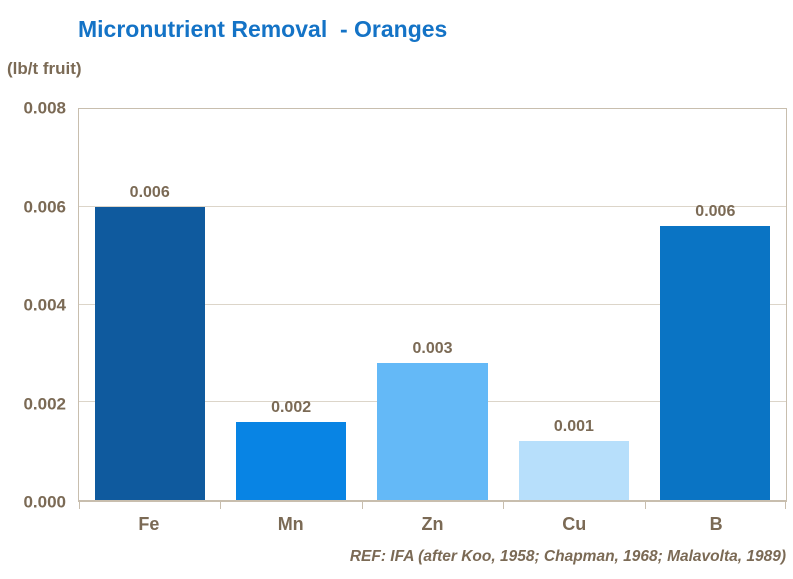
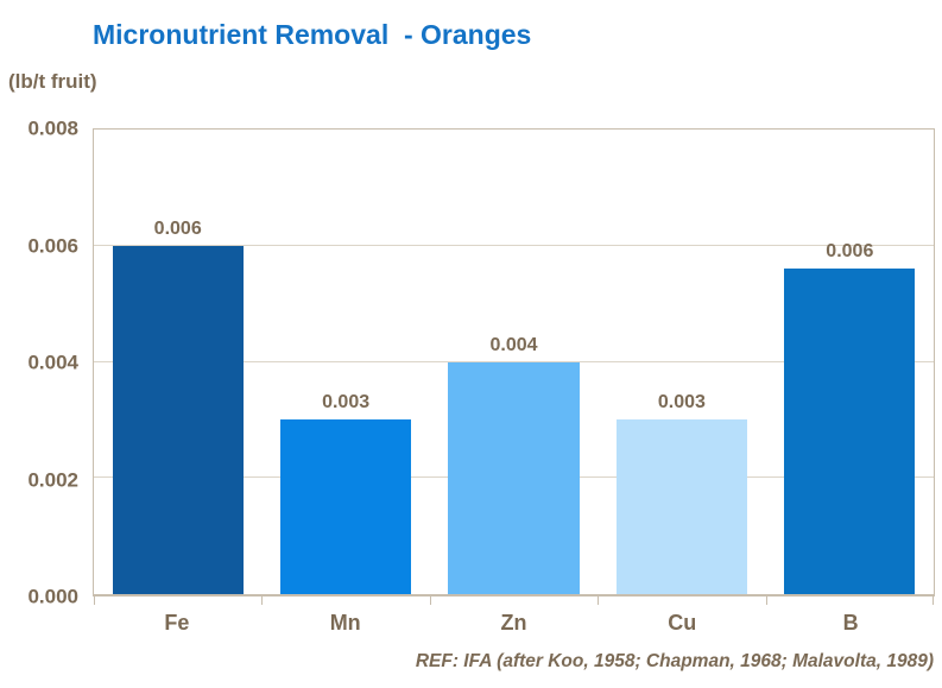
Mn: 0.002 -> 0.003
Zn: 0.003 -> 0.004
Cu: 0.001 -> 0.003
